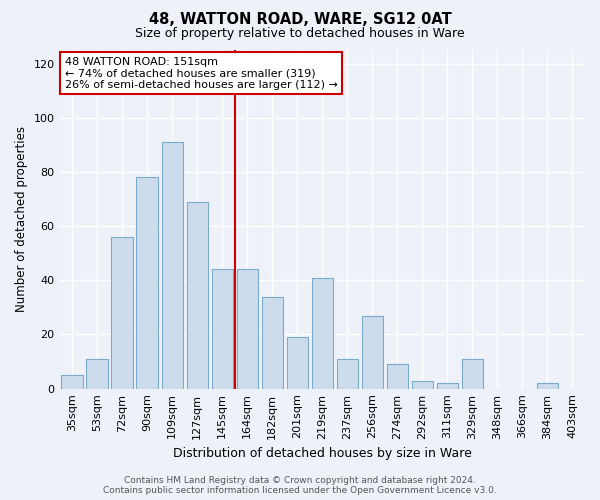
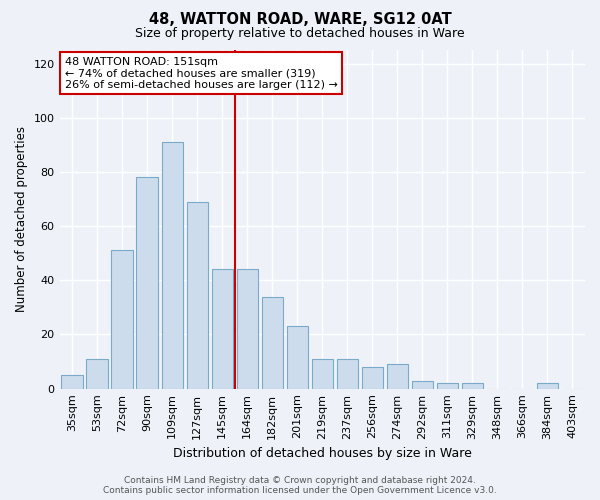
72sqm: 56 -> 51
201sqm: 19 -> 23
219sqm: 41 -> 11
256sqm: 27 -> 8
329sqm: 11 -> 2
